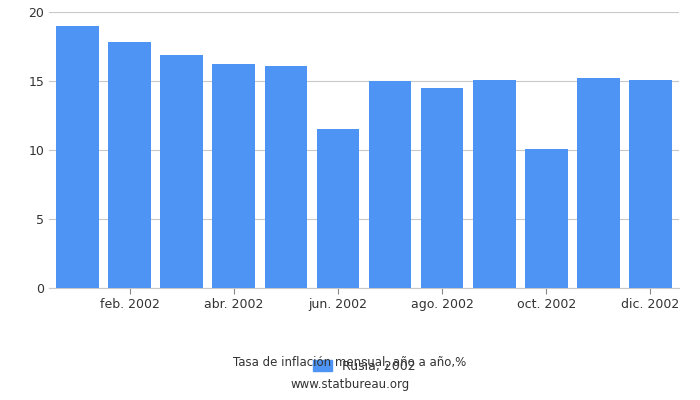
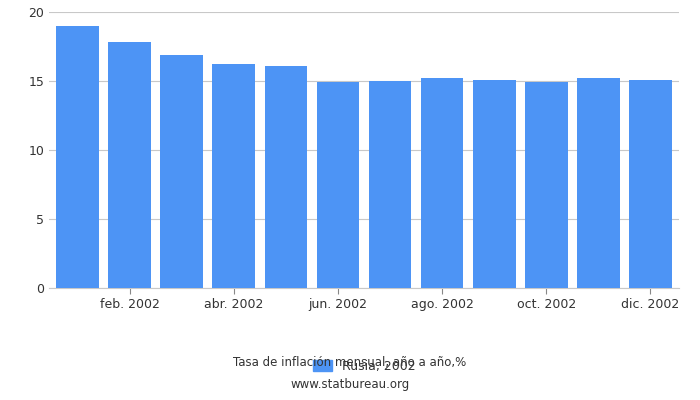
jun. 2002: 11.5 -> 14.9
ago. 2002: 14.5 -> 15.2
oct. 2002: 10.1 -> 14.9
